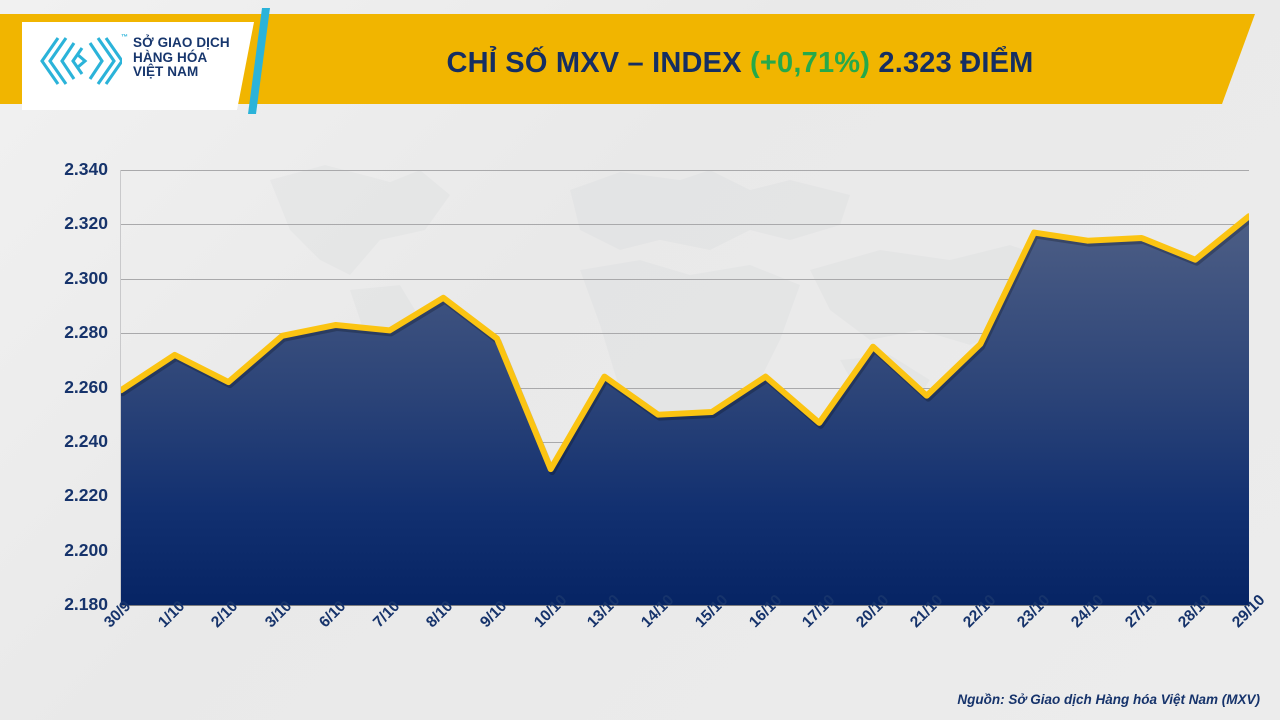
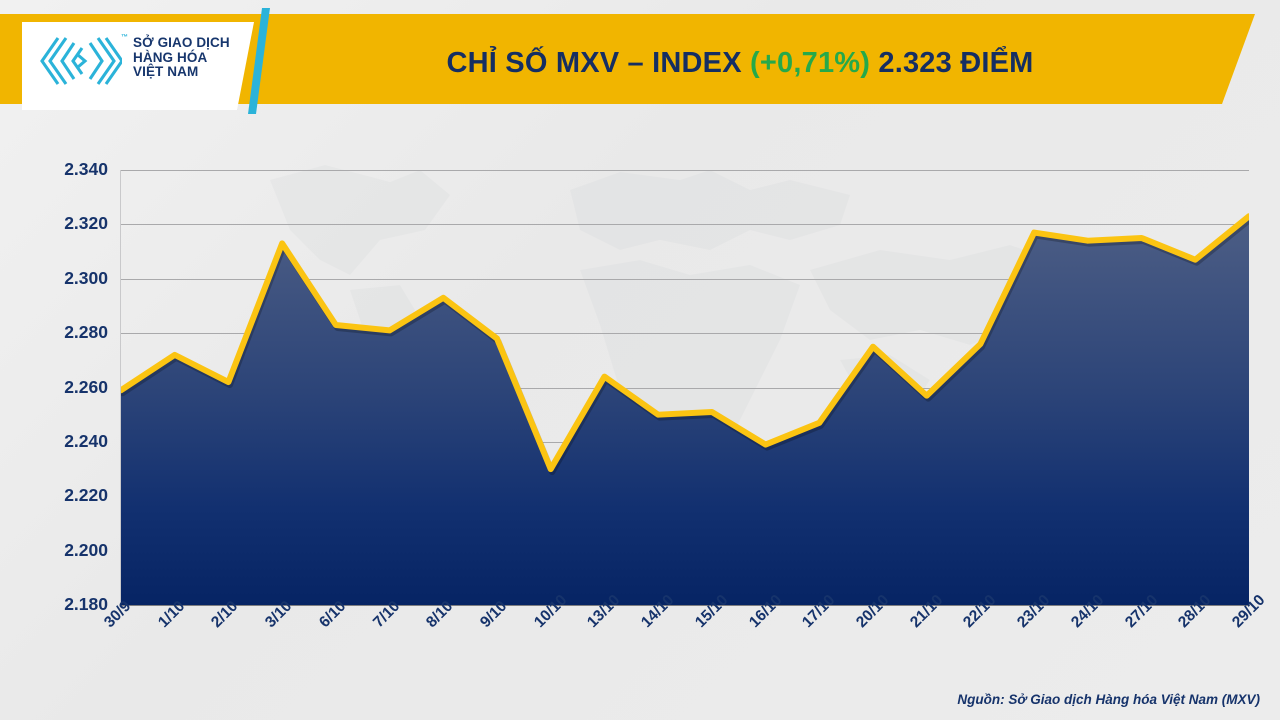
3/10: 2279 -> 2313
16/10: 2264 -> 2239
